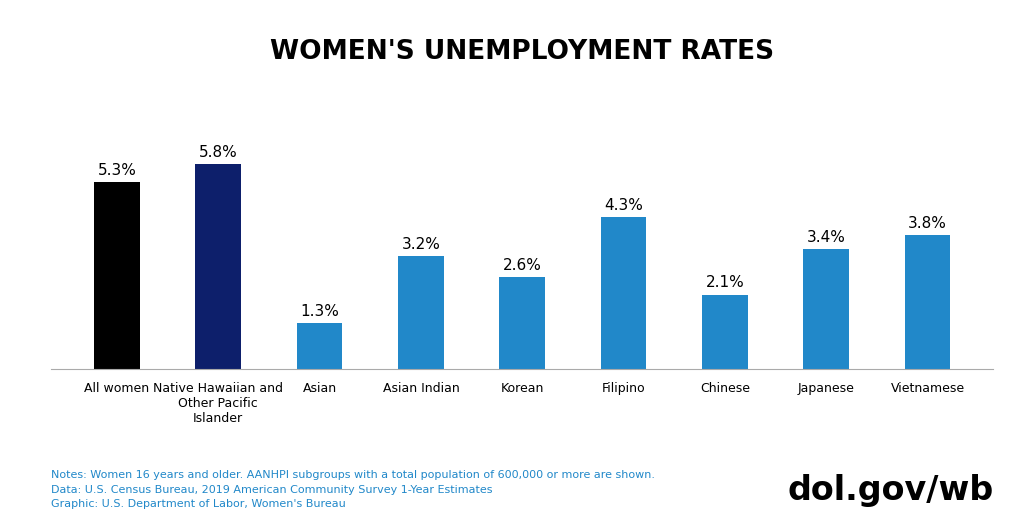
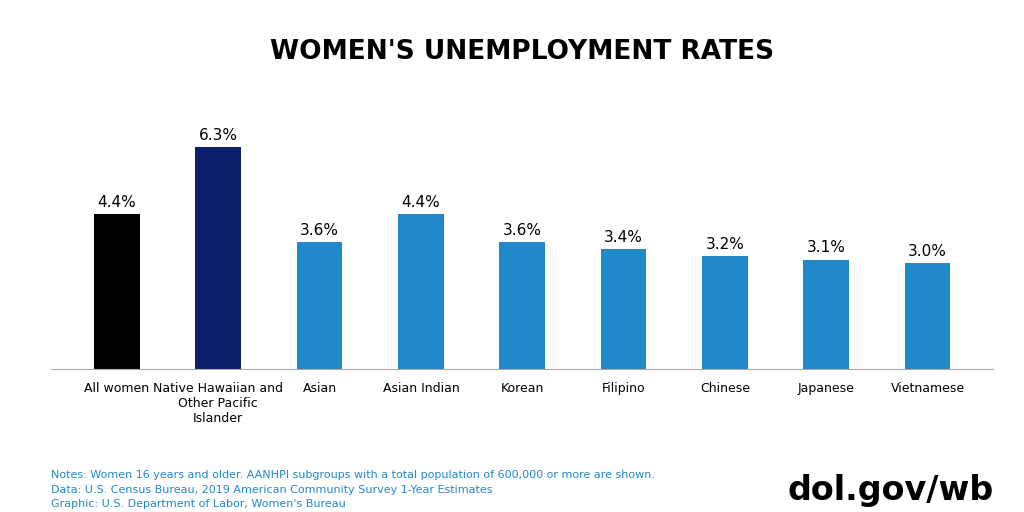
All women: 5.3% -> 4.4%
Native Hawaiian and Other Pacific Islander: 5.8% -> 6.3%
Asian: 1.3% -> 3.6%
Asian Indian: 3.2% -> 4.4%
Korean: 2.6% -> 3.6%
Filipino: 4.3% -> 3.4%
Chinese: 2.1% -> 3.2%
Japanese: 3.4% -> 3.1%
Vietnamese: 3.8% -> 3.0%
